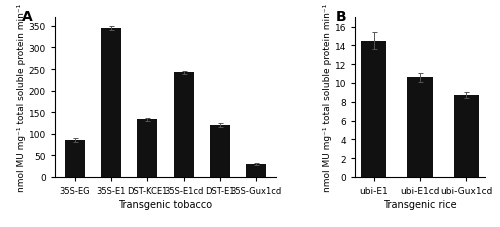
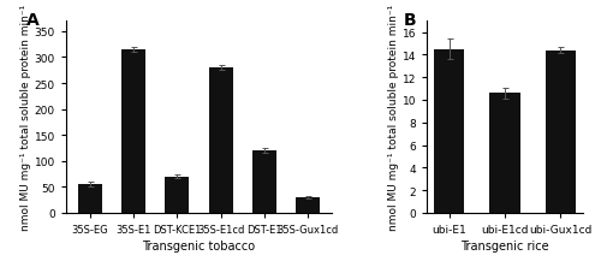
35S-EG: 85 -> 55
35S-E1: 345 -> 315
DST-KCE1: 133 -> 70
35S-E1cd: 242 -> 280
ubi-Gux1cd: 8.7 -> 14.4
